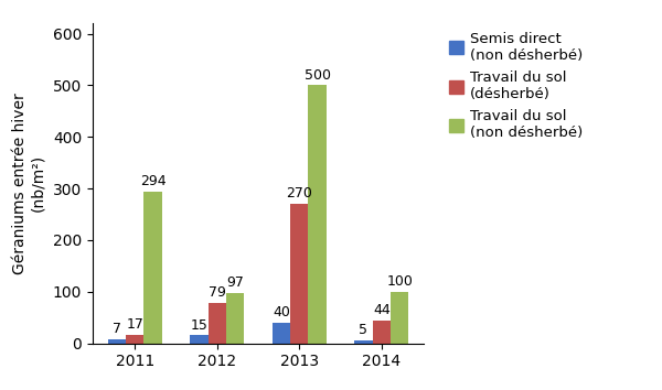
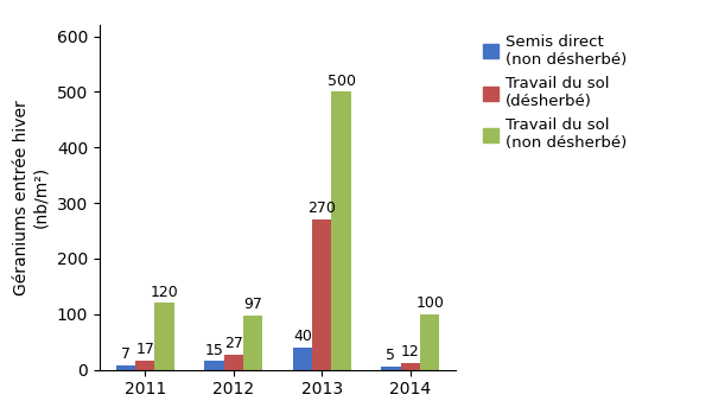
Travail du sol (non désherbé)/2011: 294 -> 120
Travail du sol (désherbé)/2012: 79 -> 27
Travail du sol (désherbé)/2014: 44 -> 12
